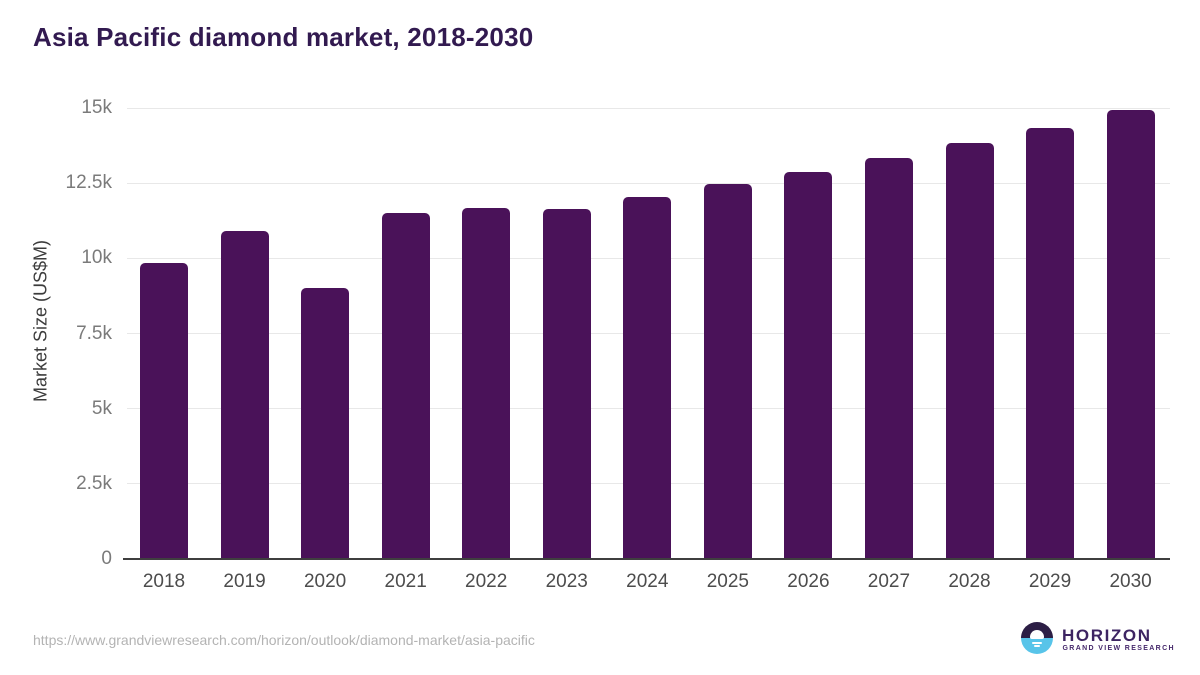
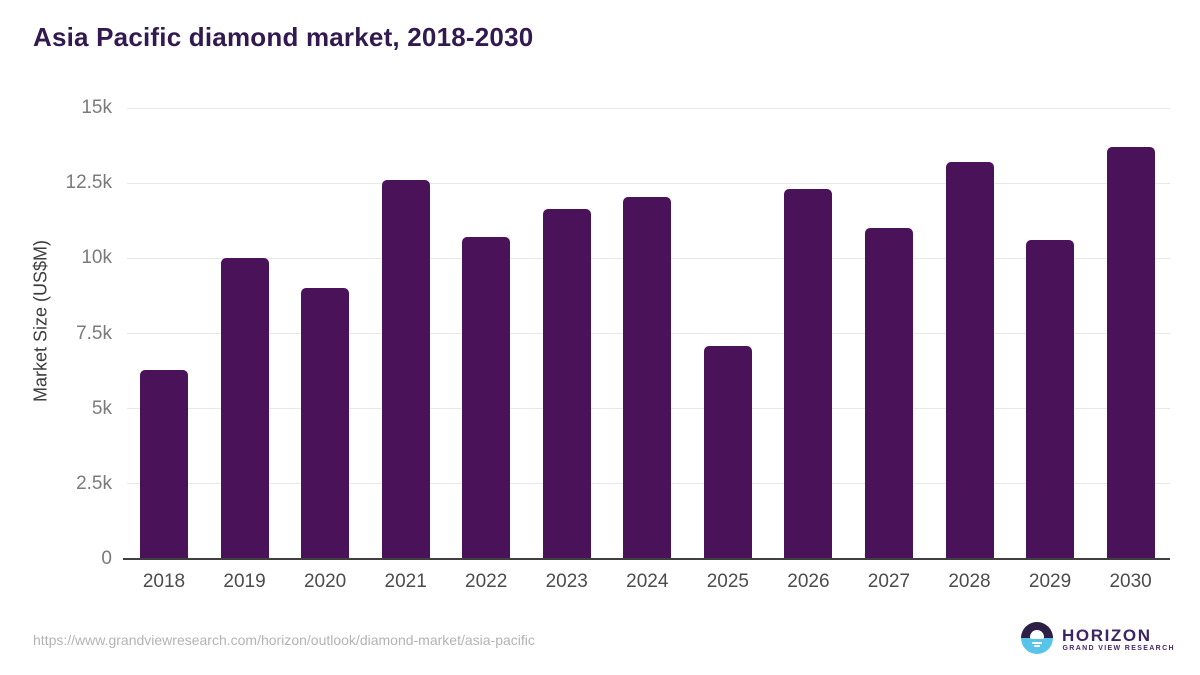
2018: 9.9k -> 6.3k
2019: 10.9k -> 10.0k
2021: 11.5k -> 12.6k
2022: 11.7k -> 10.7k
2025: 12.5k -> 7.1k
2026: 12.9k -> 12.3k
2027: 13.3k -> 11.0k
2028: 13.8k -> 13.2k
2029: 14.4k -> 10.6k
2030: 14.9k -> 13.7k
